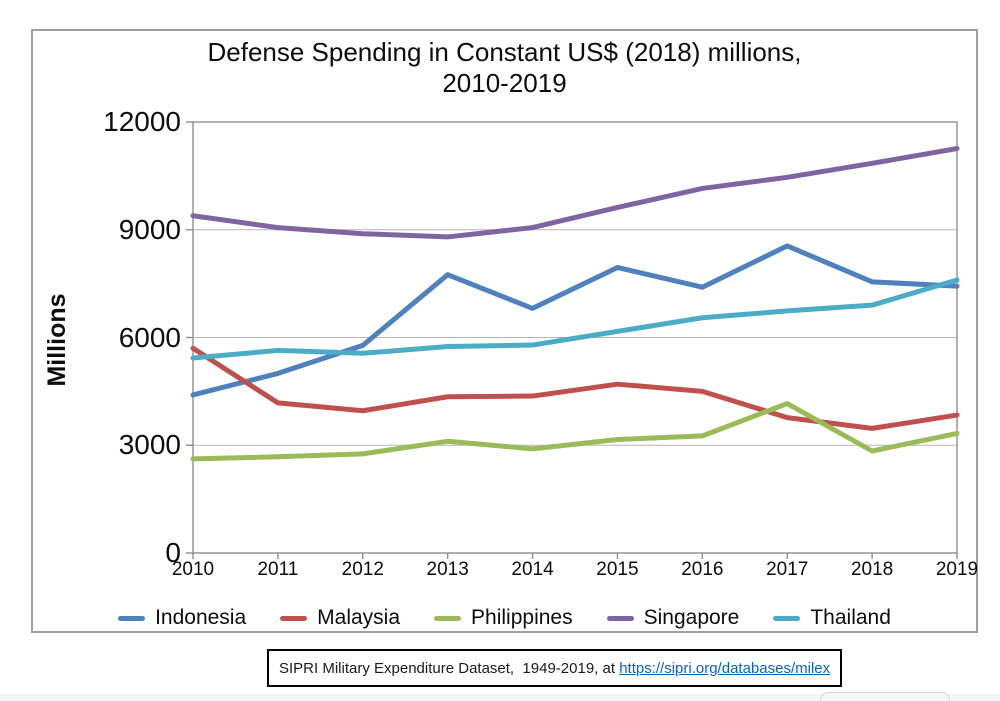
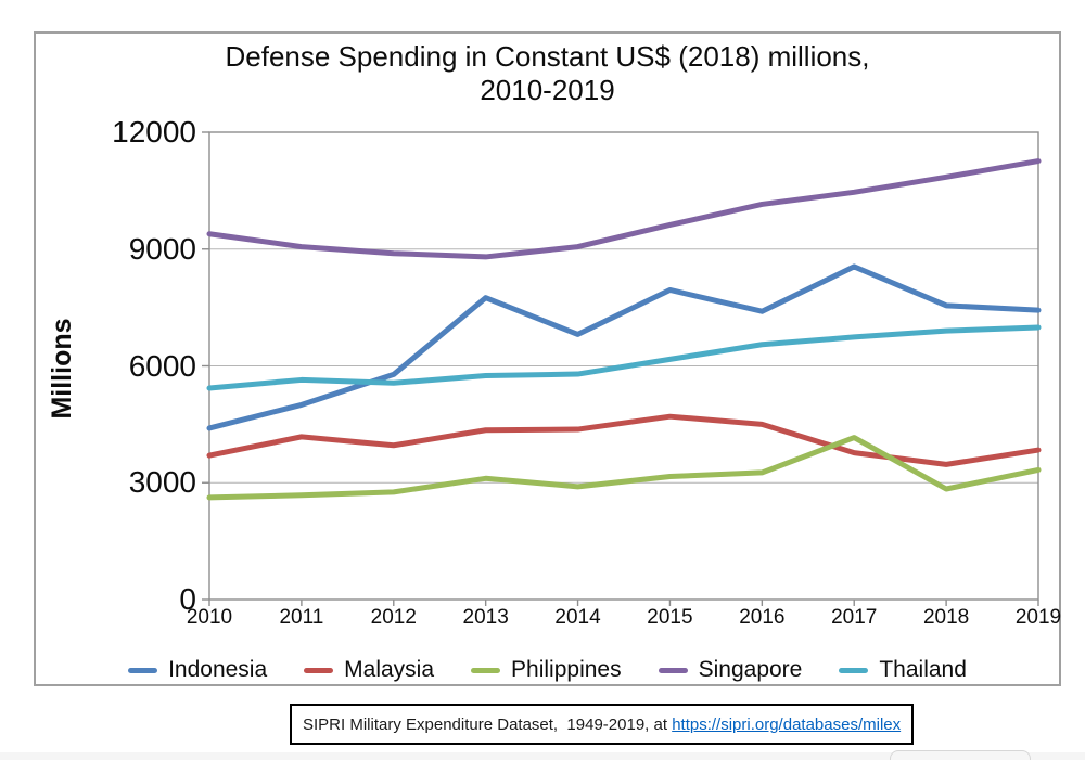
Malaysia/2010: 5700 -> 3700
Thailand/2019: 7600 -> 7000
